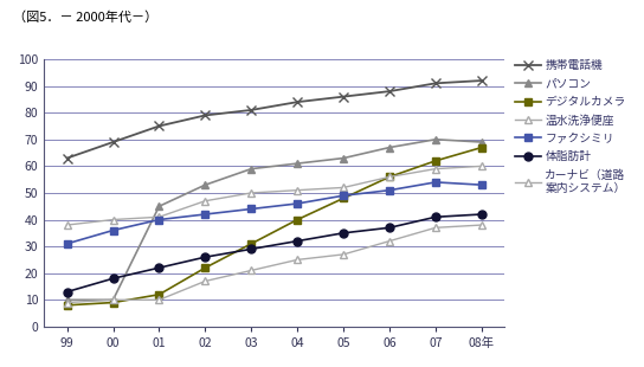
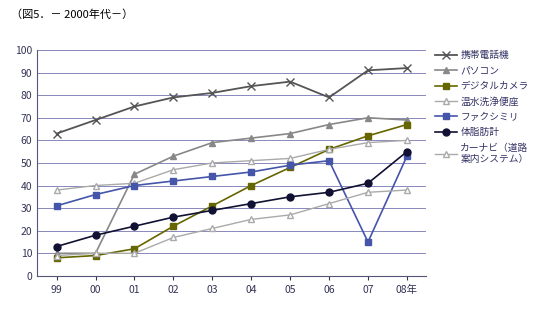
携帯電話機/06: 88 -> 79
ファクシミリ/07: 54 -> 15
体脂肪計/08年: 42 -> 55
